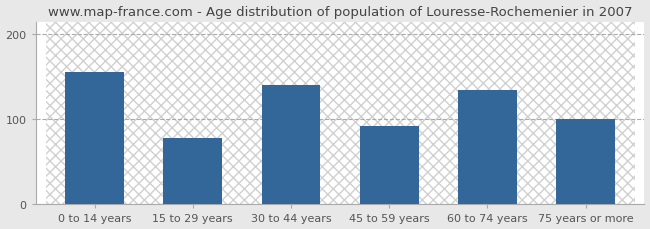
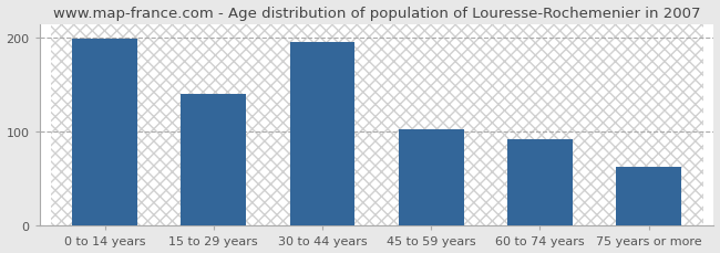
0 to 14 years: 156 -> 199
15 to 29 years: 78 -> 140
30 to 44 years: 140 -> 196
45 to 59 years: 92 -> 103
60 to 74 years: 134 -> 92
75 years or more: 100 -> 63
